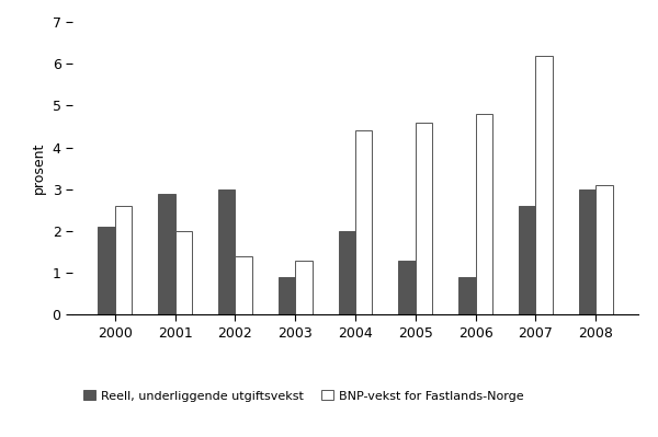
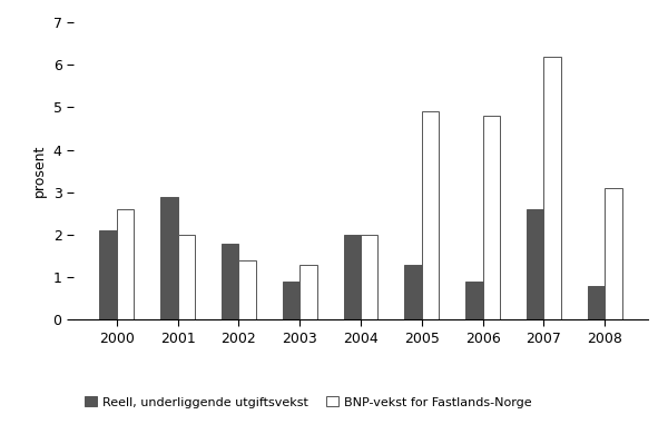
Reell, underliggende utgiftsvekst/2002: 3.0 -> 1.8
BNP-vekst for Fastlands-Norge/2004: 4.4 -> 2.0
BNP-vekst for Fastlands-Norge/2005: 4.6 -> 4.9
Reell, underliggende utgiftsvekst/2008: 3.0 -> 0.8
